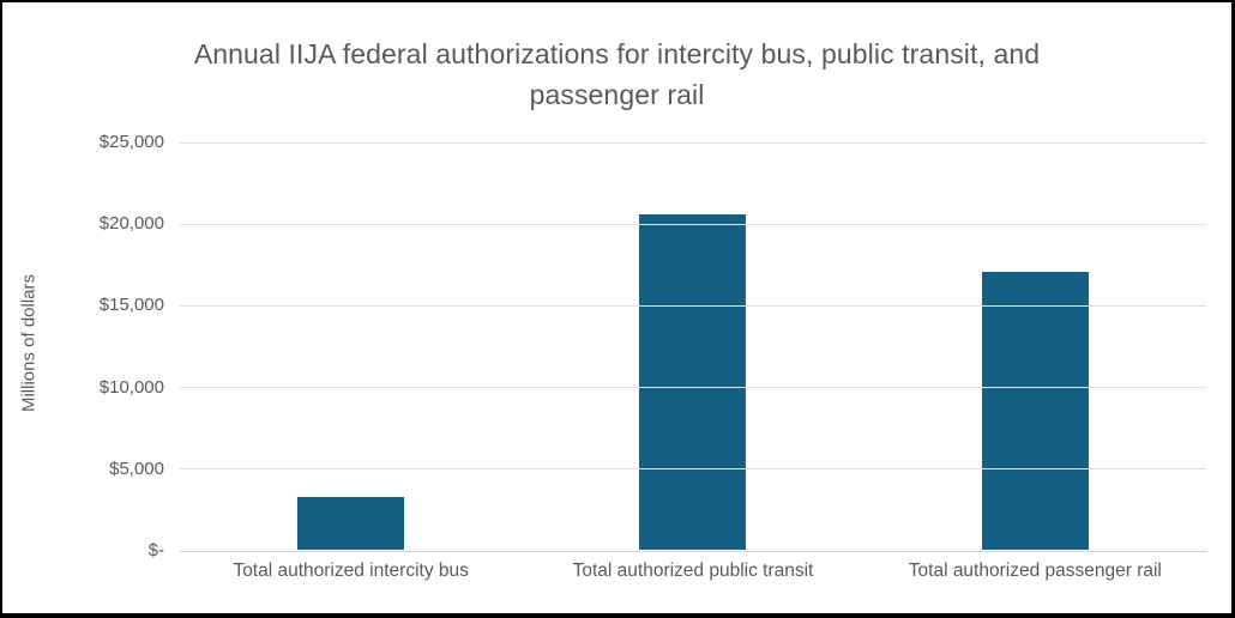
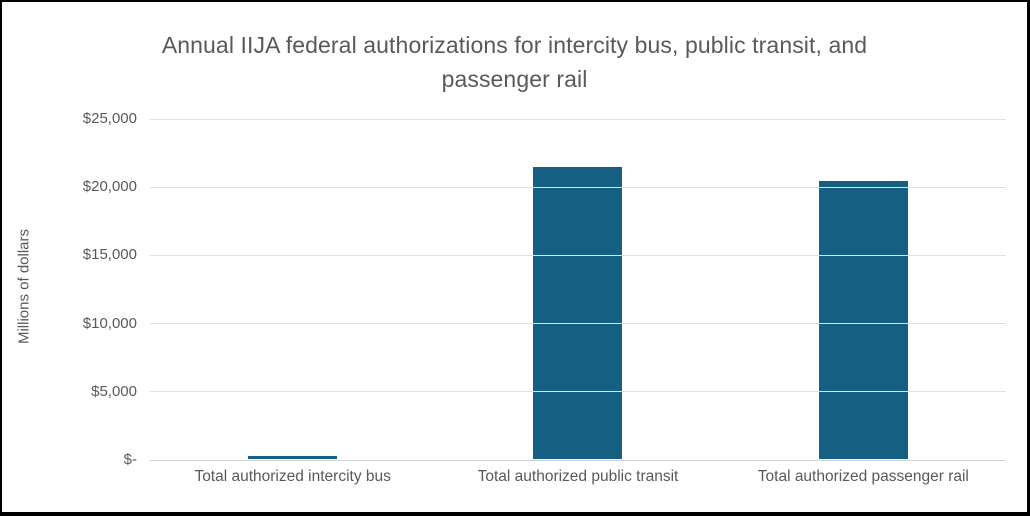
Total authorized intercity bus: $3200 -> $200
Total authorized public transit: $20500 -> $21400
Total authorized passenger rail: $17000 -> $20400
